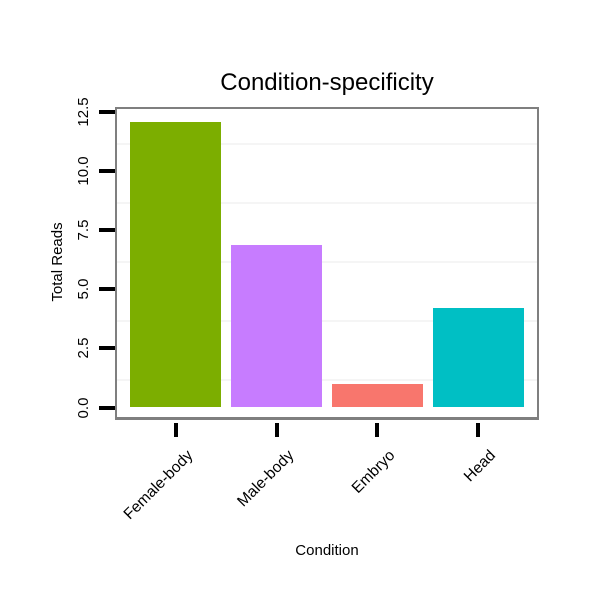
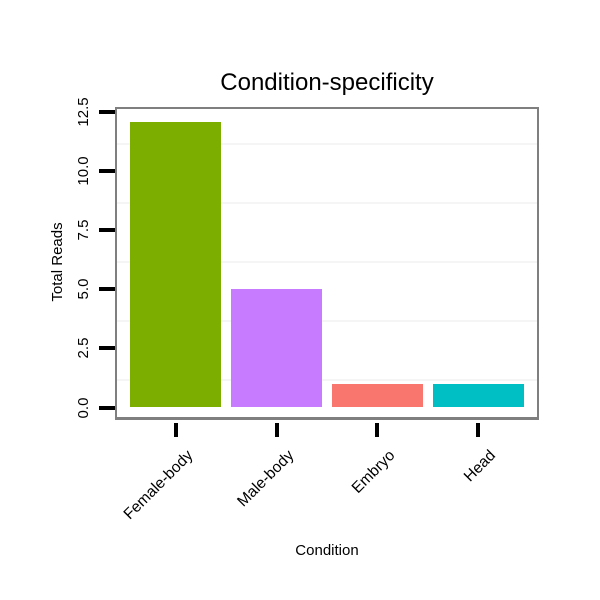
Male-body: 6.9 -> 5.0
Head: 4.2 -> 1.0
